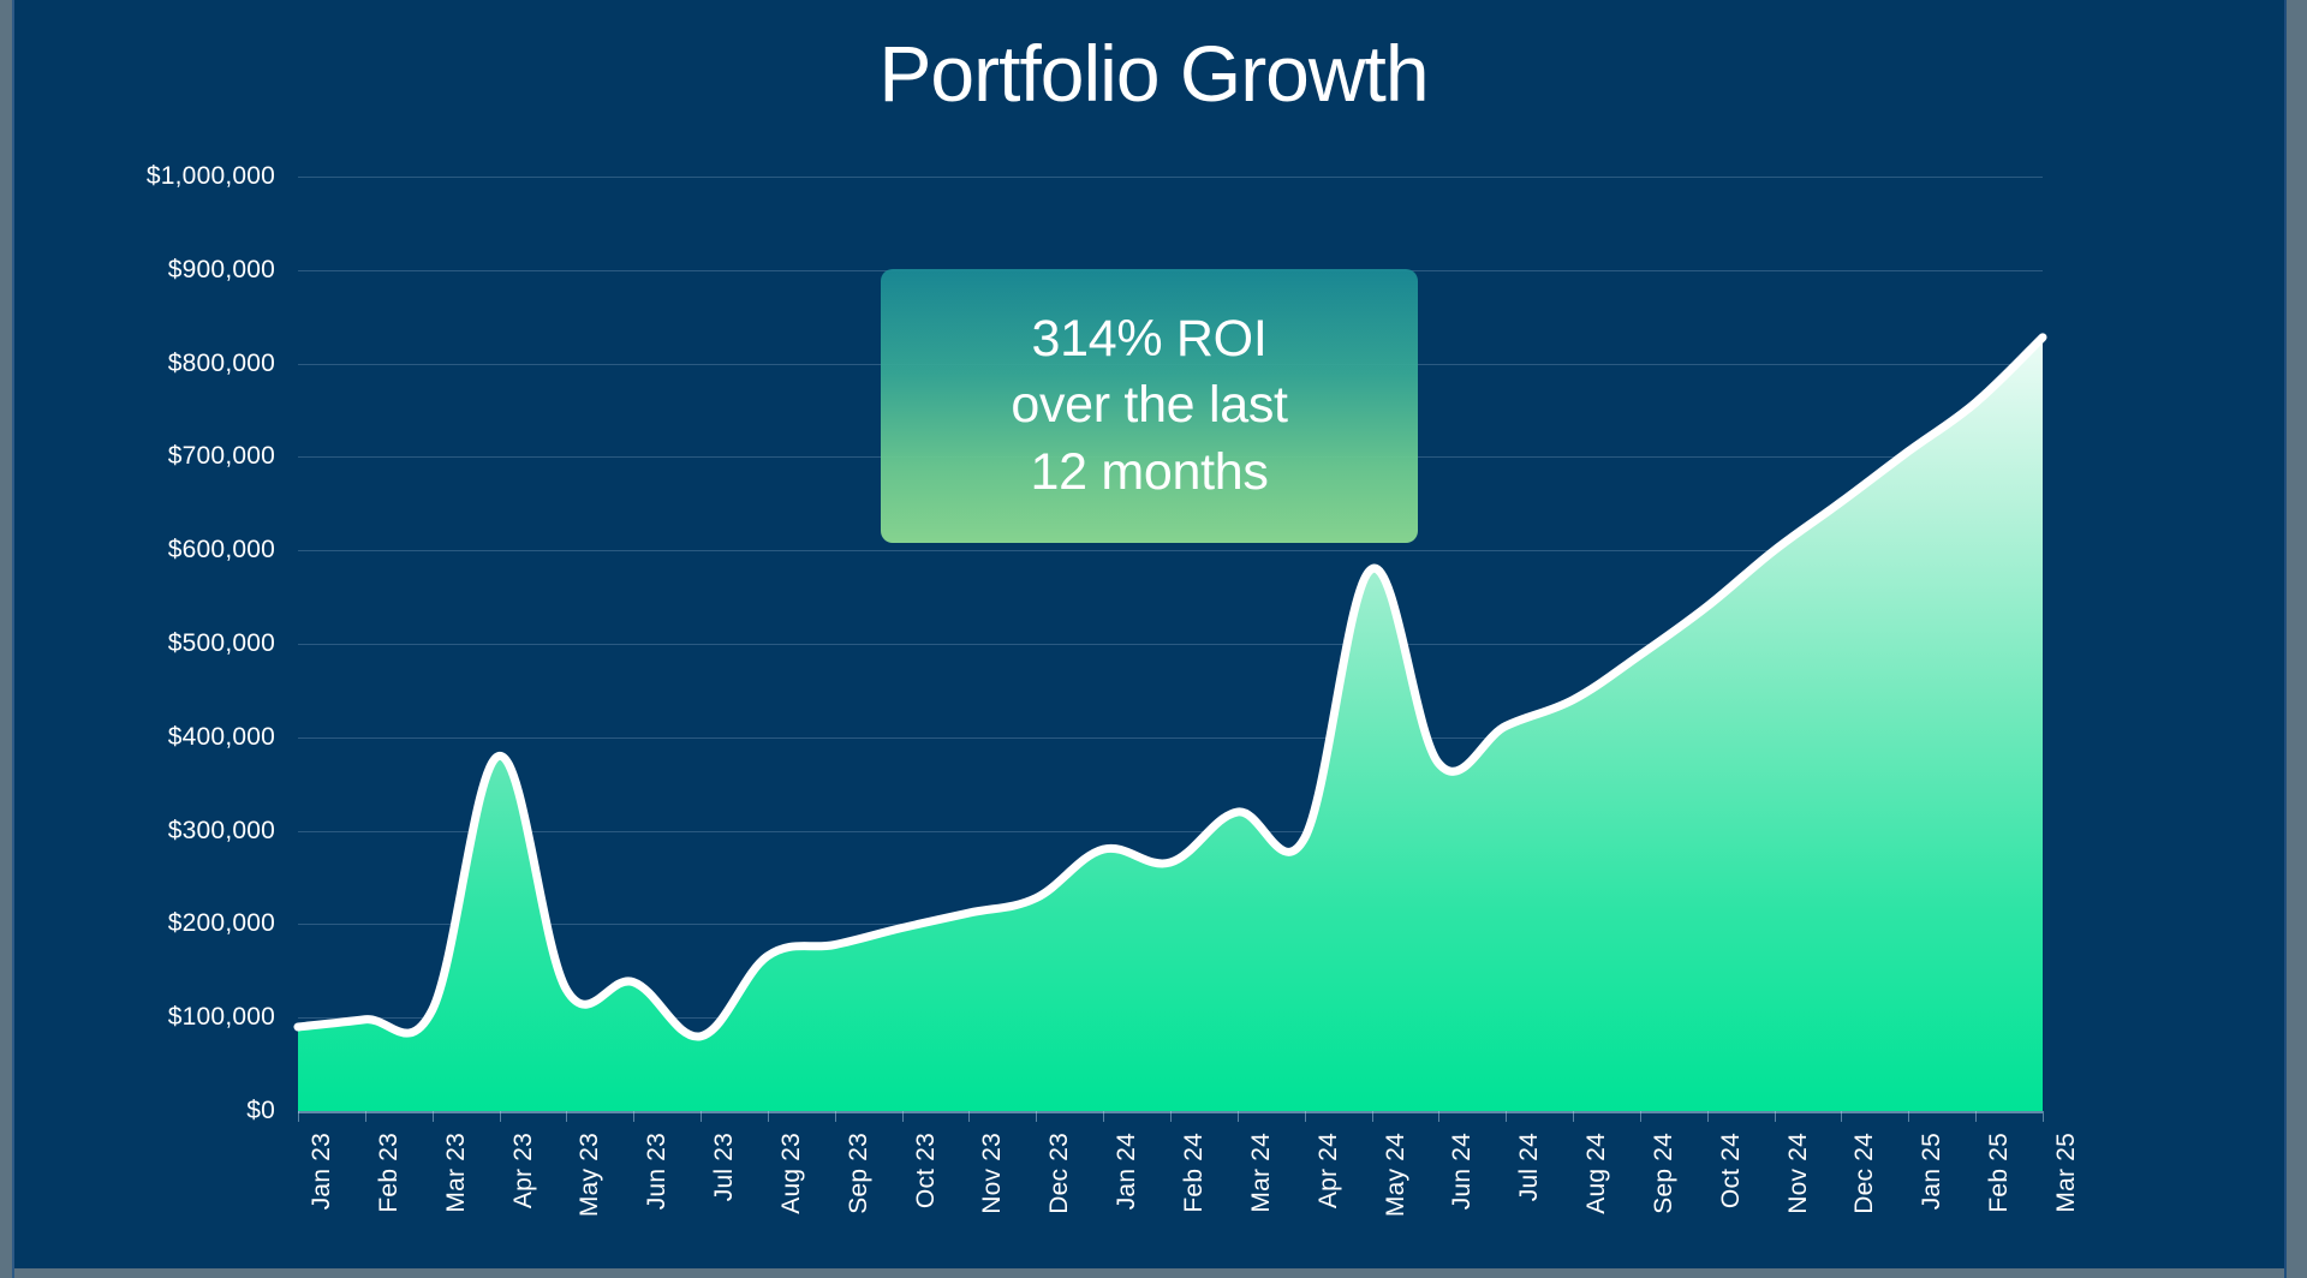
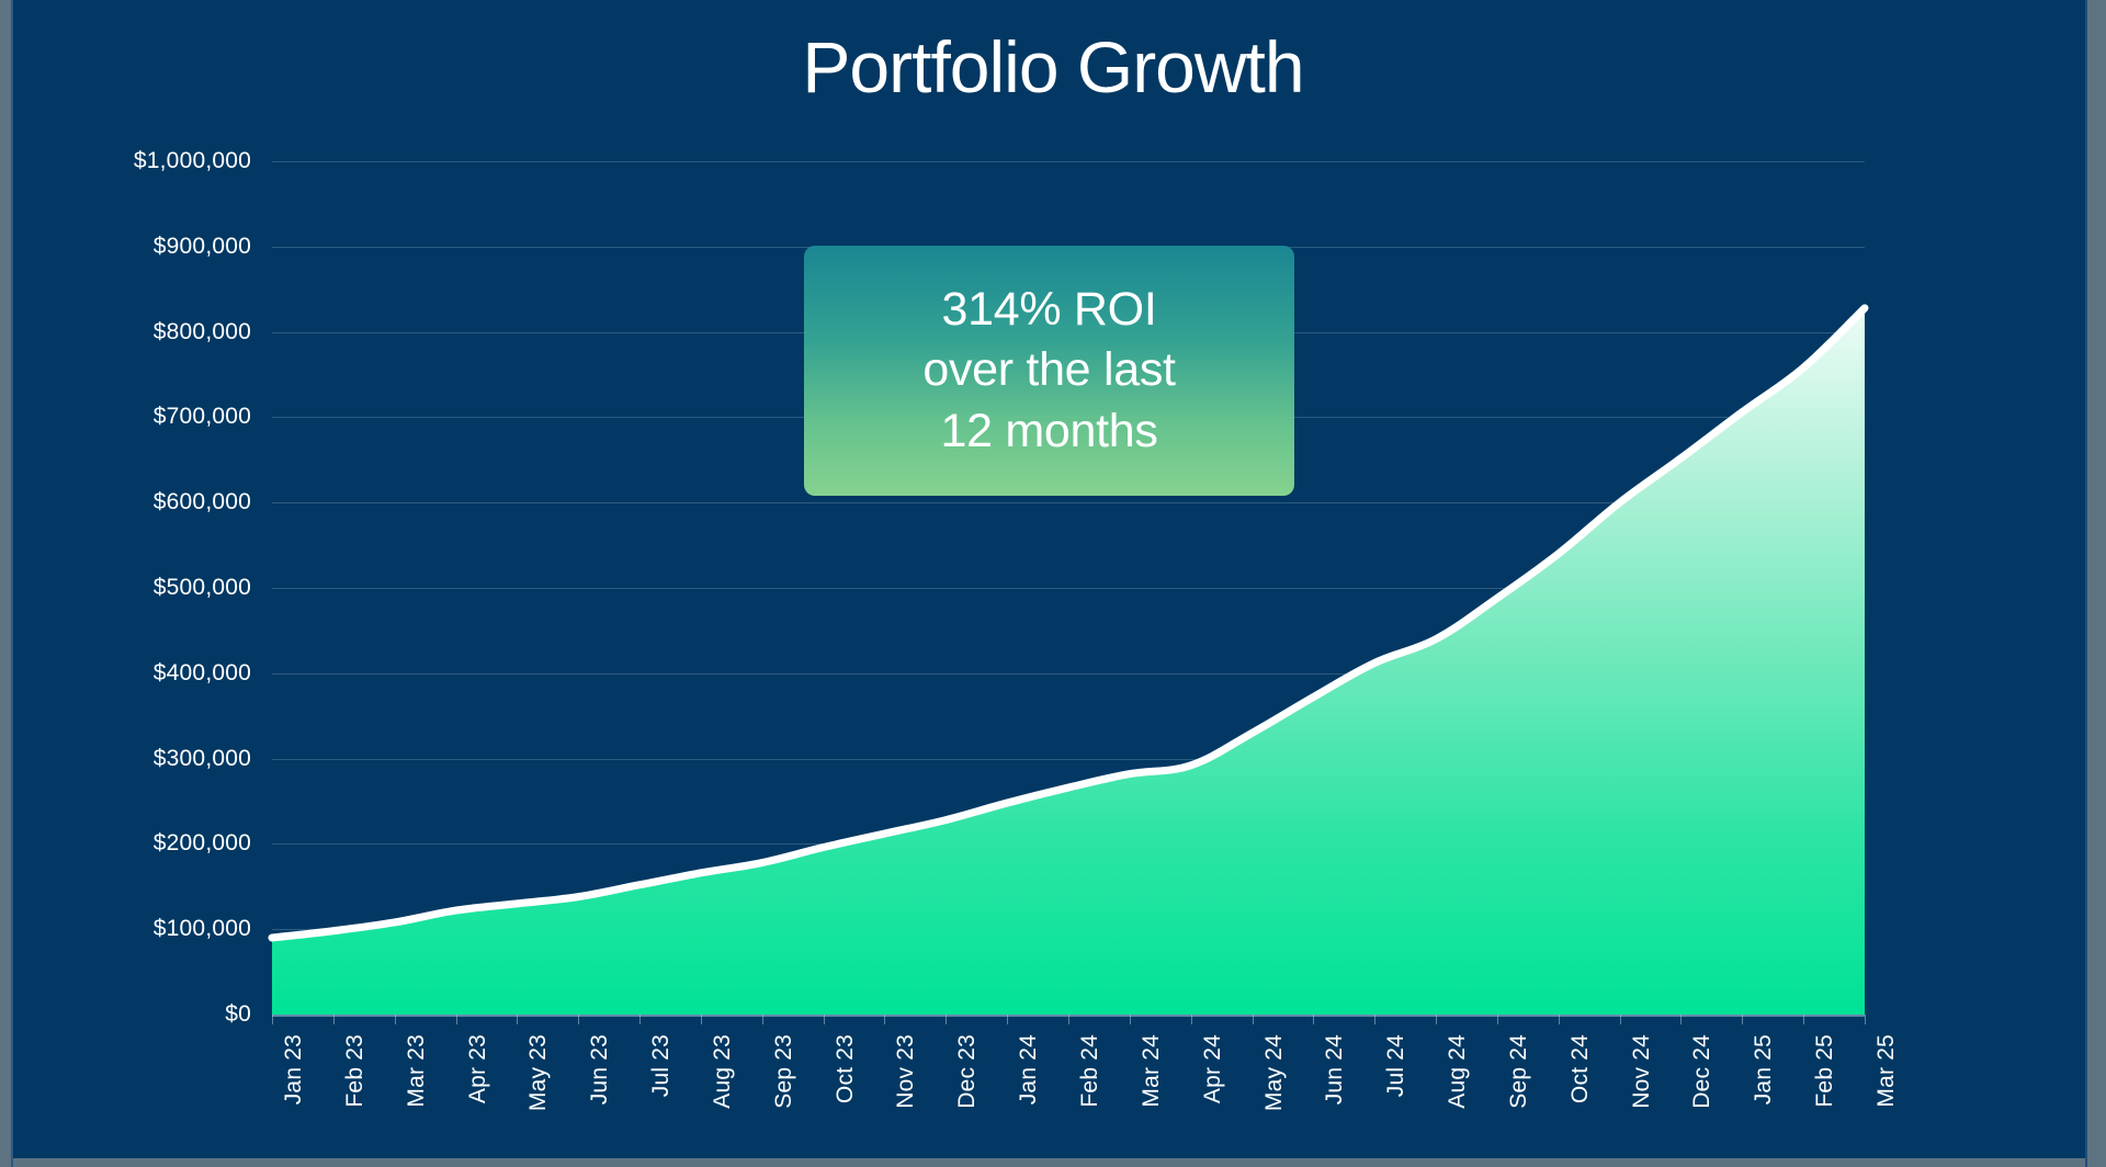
Apr 23: $380000 -> $120000
Jul 23: $80000 -> $150000
Jan 24: $280000 -> $250000
Mar 24: $320000 -> $280000
May 24: $580000 -> $330000
